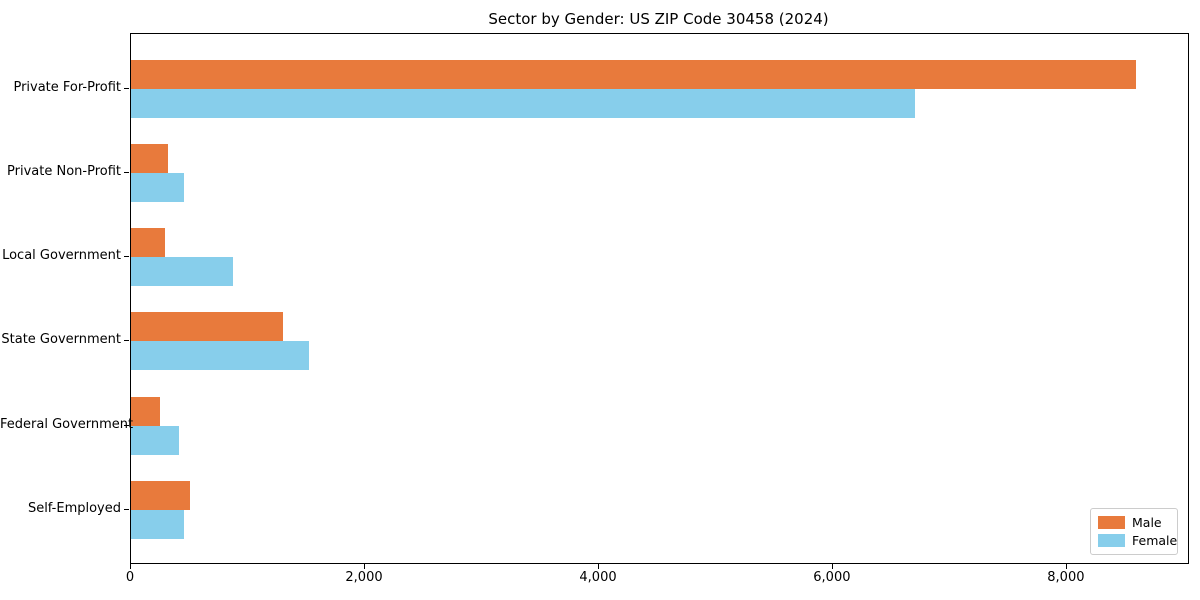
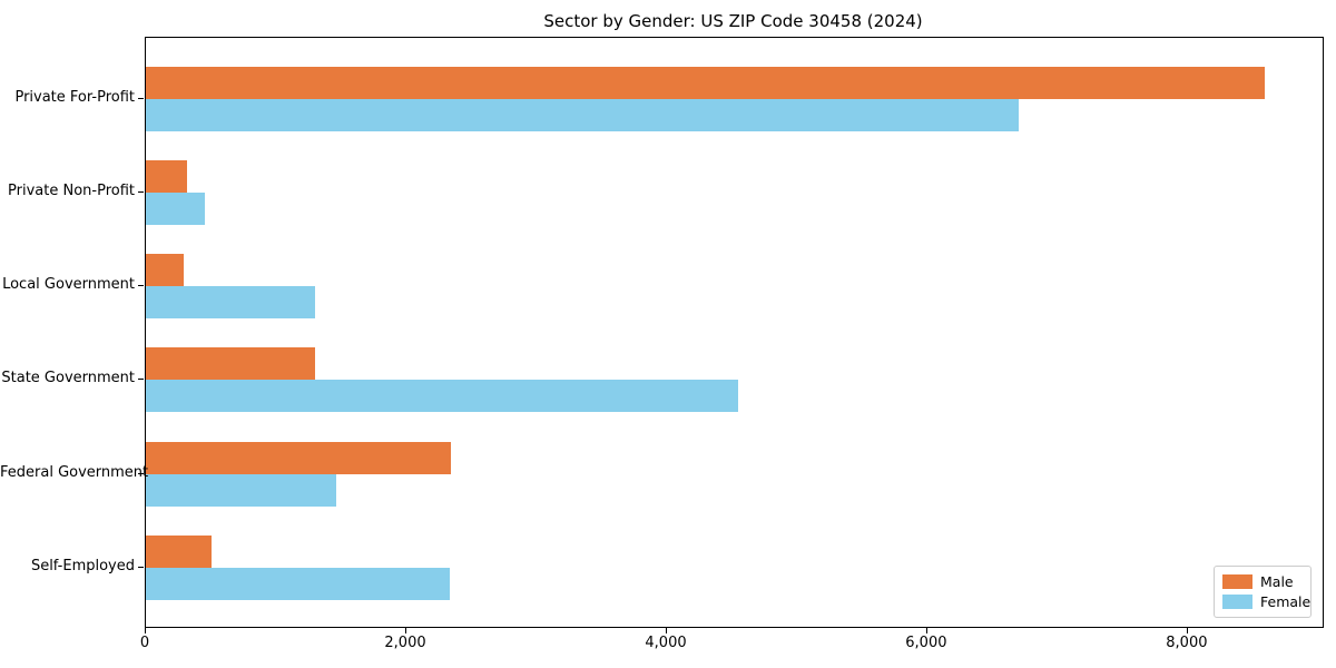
Female/Local Government: 880 -> 1300
Female/State Government: 1520 -> 4550
Male/Federal Government: 240 -> 2340
Female/Federal Government: 410 -> 1460
Female/Self-Employed: 460 -> 2330
